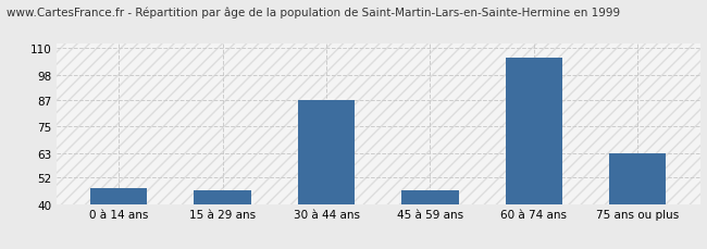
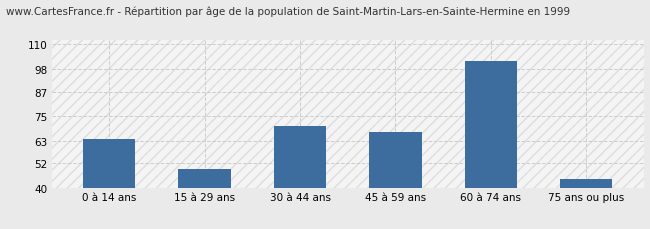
0 à 14 ans: 47 -> 64
15 à 29 ans: 46 -> 49
30 à 44 ans: 87 -> 70
45 à 59 ans: 46 -> 67
60 à 74 ans: 106 -> 102
75 ans ou plus: 63 -> 44
